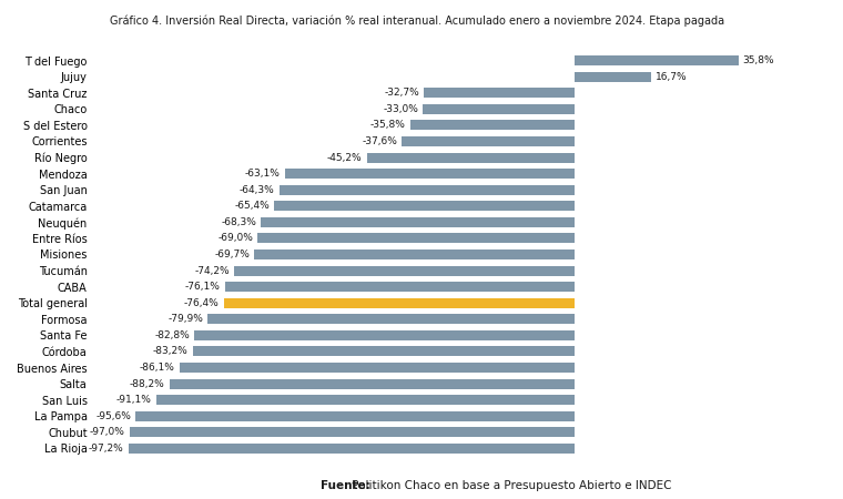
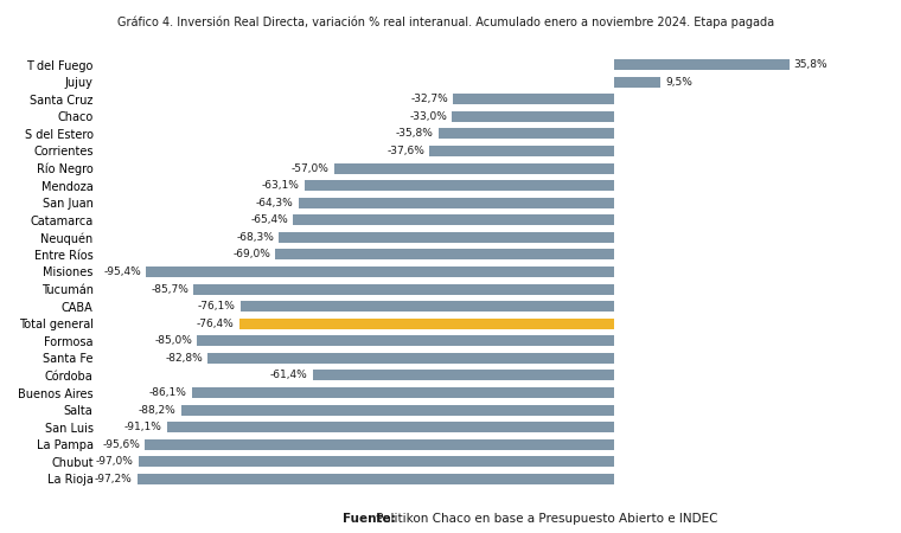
Jujuy: 16,7% -> 9,5%
Río Negro: -45,2% -> -57,0%
Misiones: -69,7% -> -95,4%
Tucumán: -74,2% -> -85,7%
Formosa: -79,9% -> -85,0%
Córdoba: -83,2% -> -61,4%
